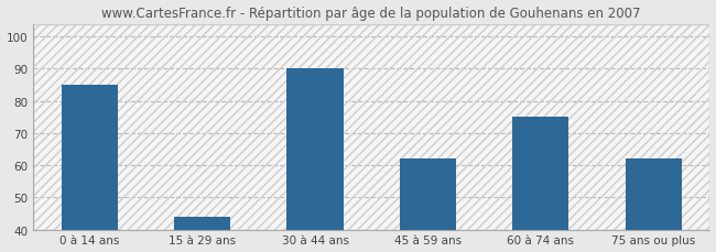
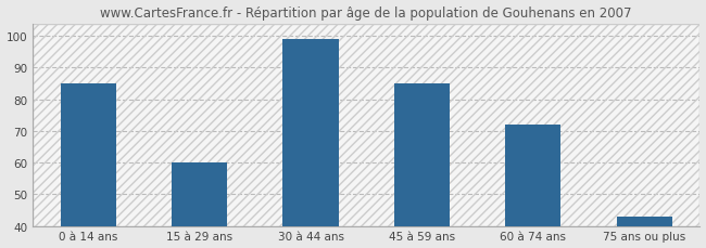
15 à 29 ans: 44 -> 60
30 à 44 ans: 90 -> 99
45 à 59 ans: 62 -> 85
60 à 74 ans: 75 -> 72
75 ans ou plus: 62 -> 43
